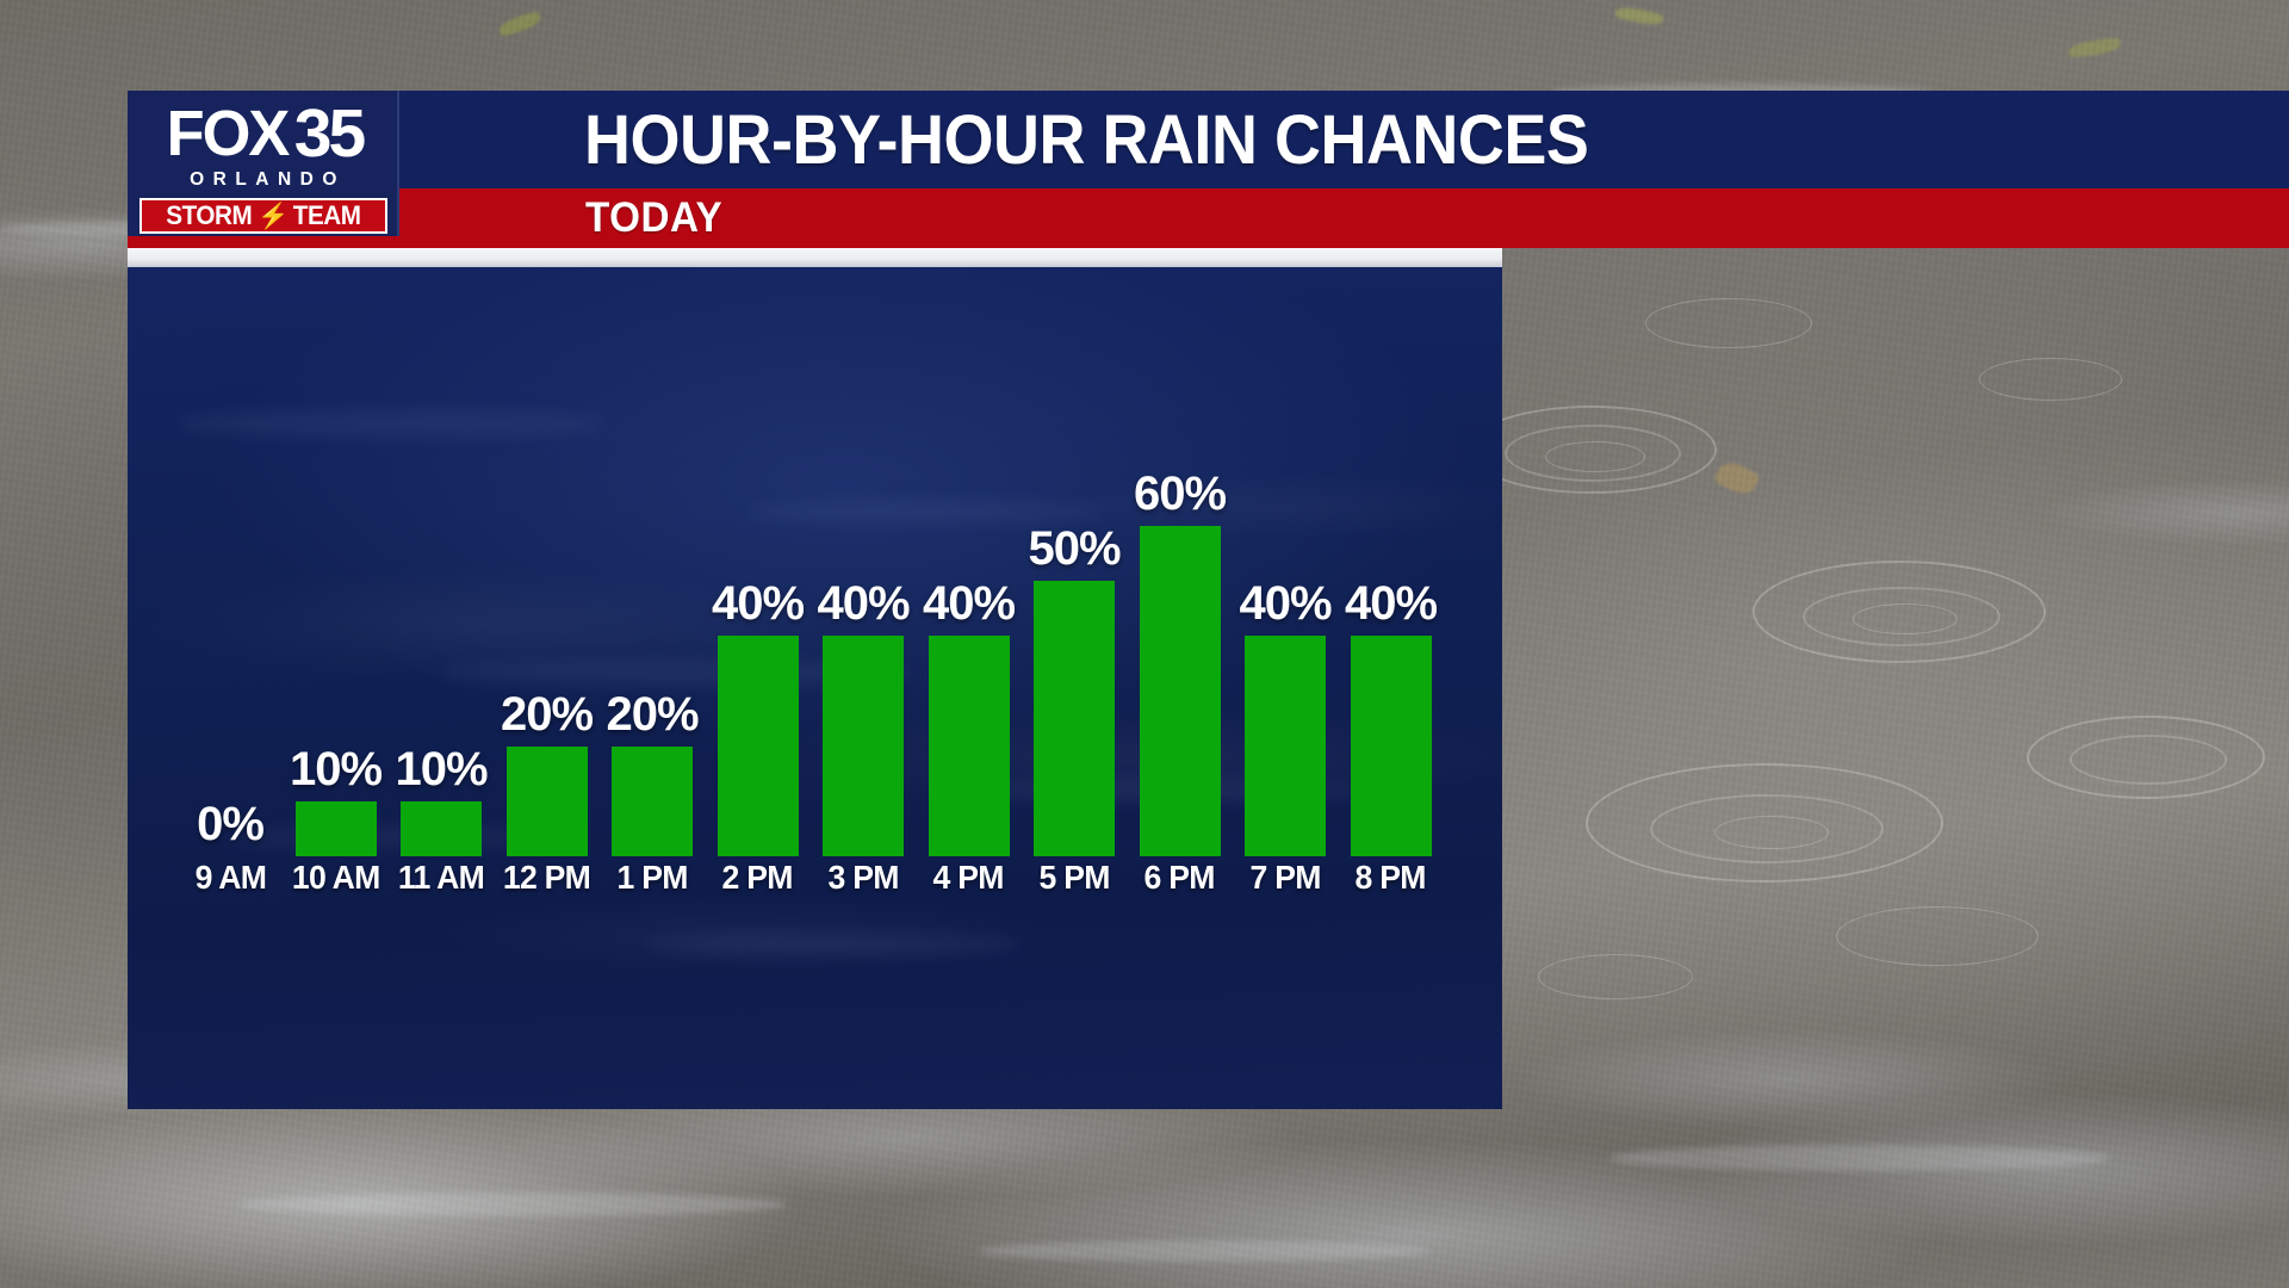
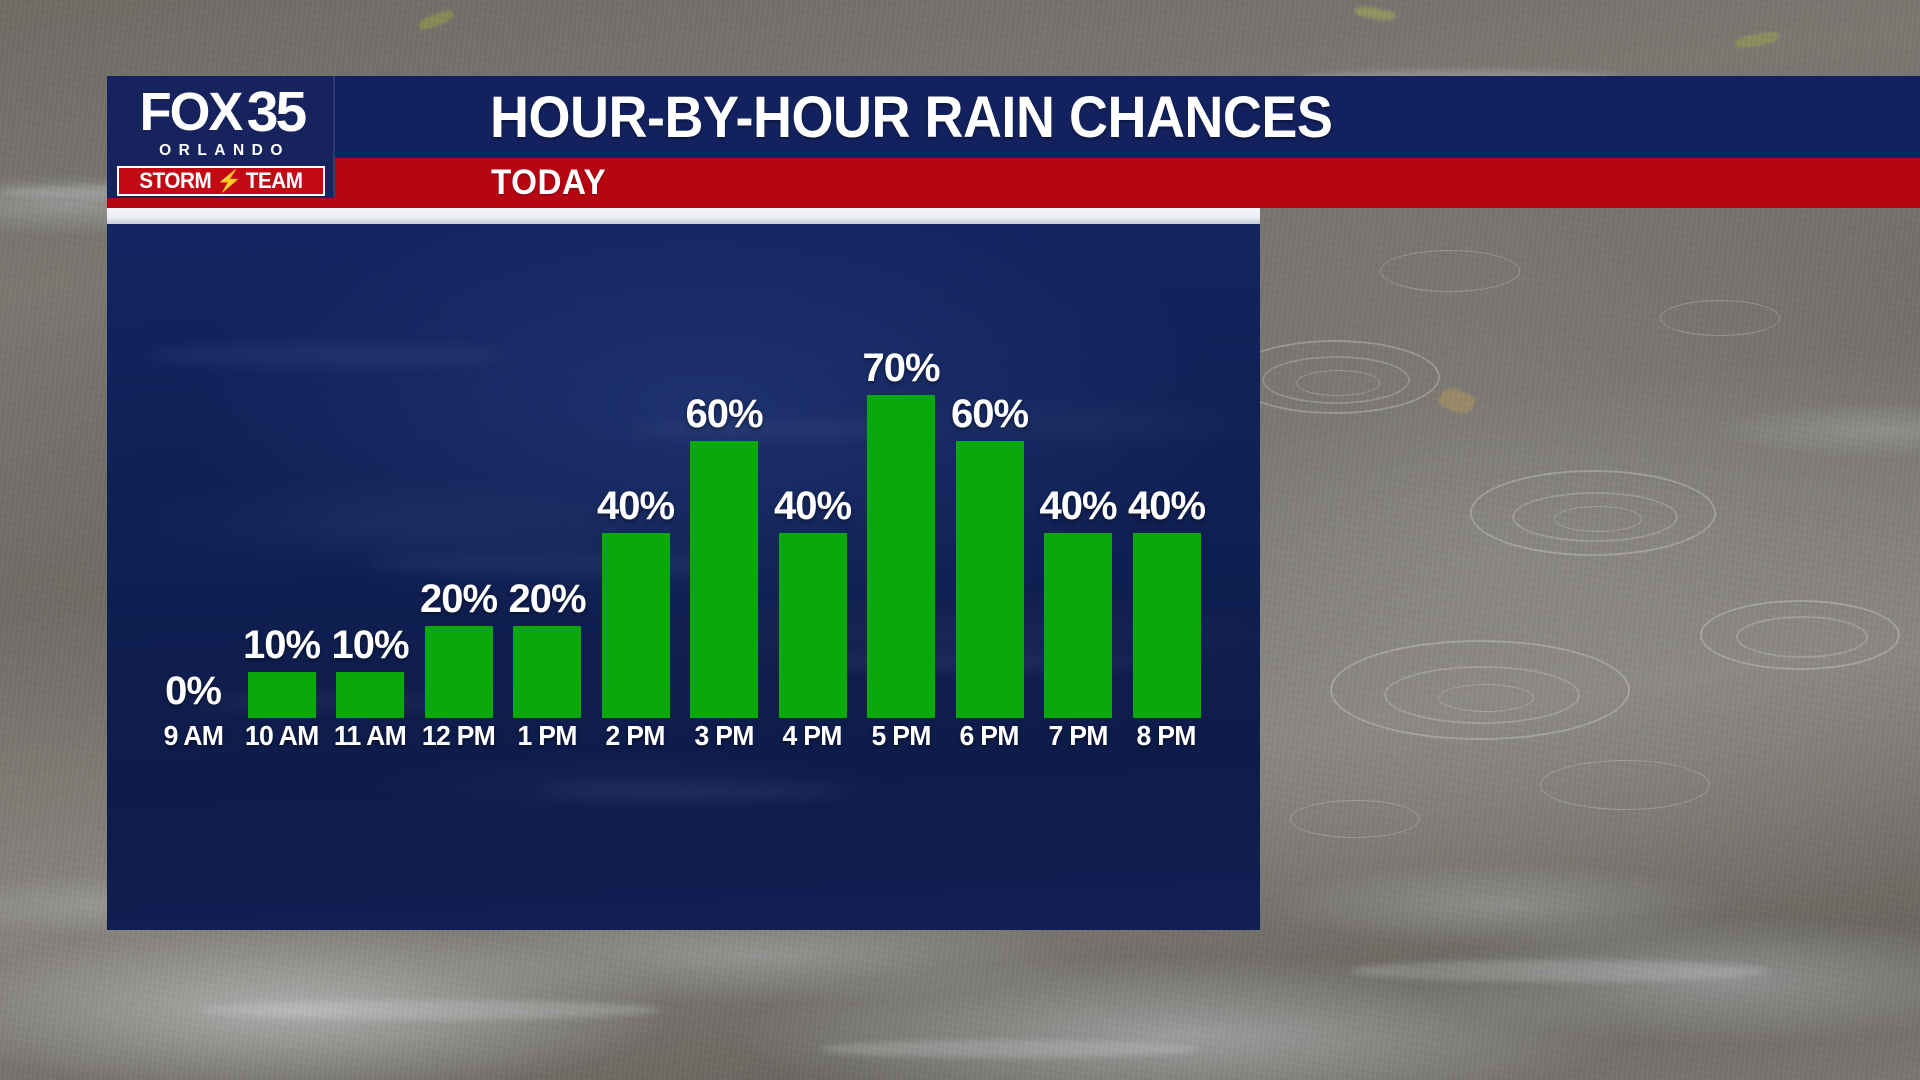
3 PM: 40% -> 60%
5 PM: 50% -> 70%
